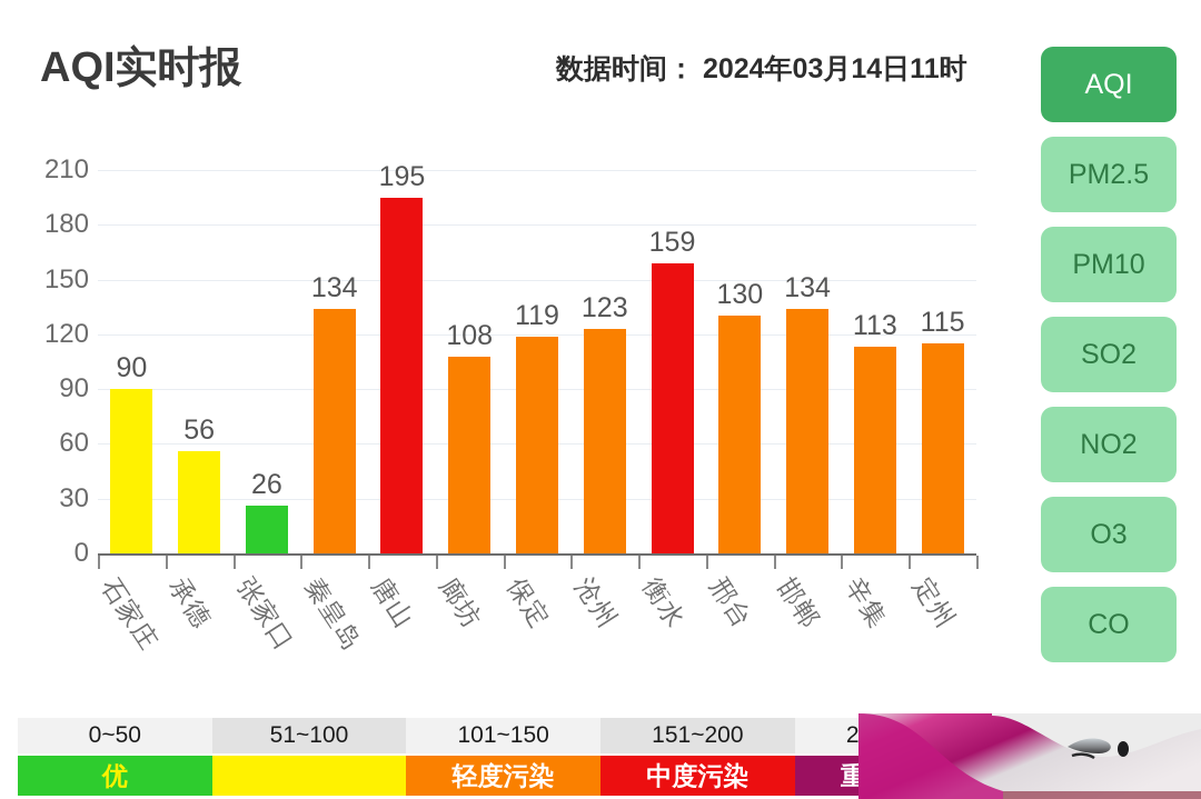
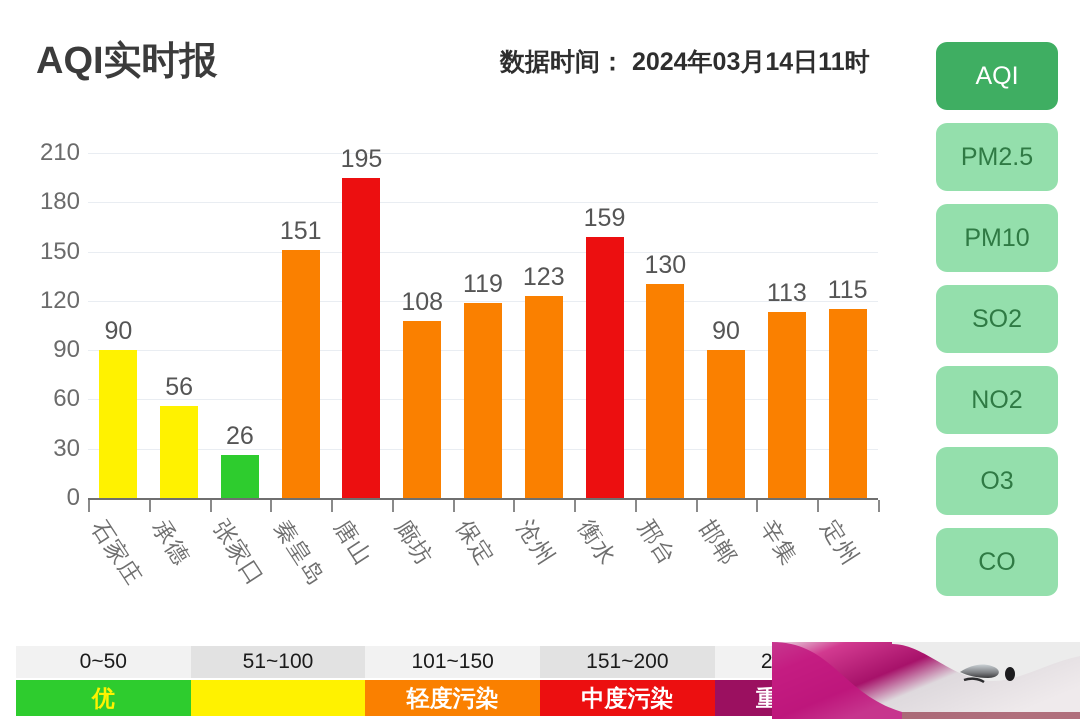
秦皇岛: 134 -> 151
邯郸: 134 -> 90
